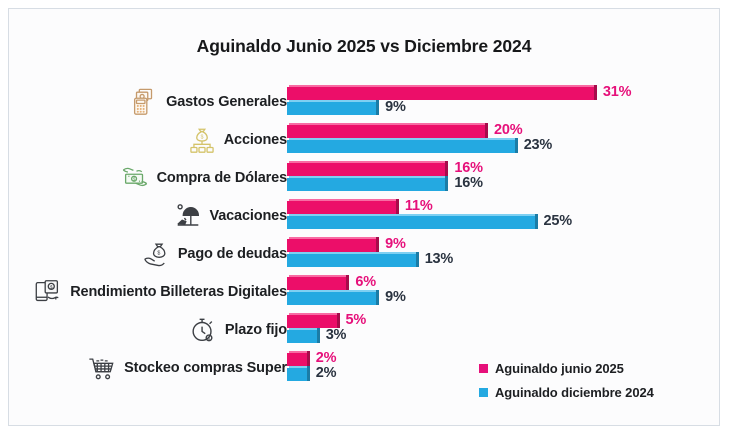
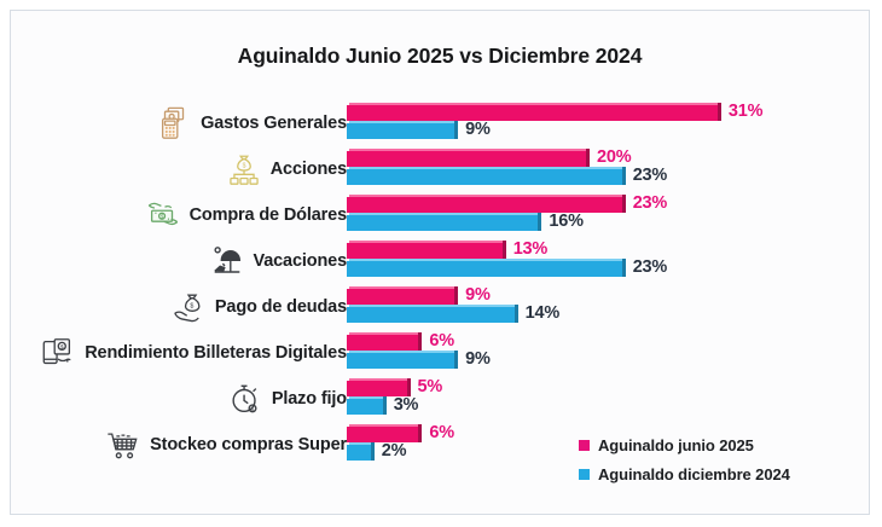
Aguinaldo junio 2025/Compra de Dólares: 16% -> 23%
Aguinaldo junio 2025/Vacaciones: 11% -> 13%
Aguinaldo diciembre 2024/Vacaciones: 25% -> 23%
Aguinaldo diciembre 2024/Pago de deudas: 13% -> 14%
Aguinaldo junio 2025/Stockeo compras Super: 2% -> 6%
